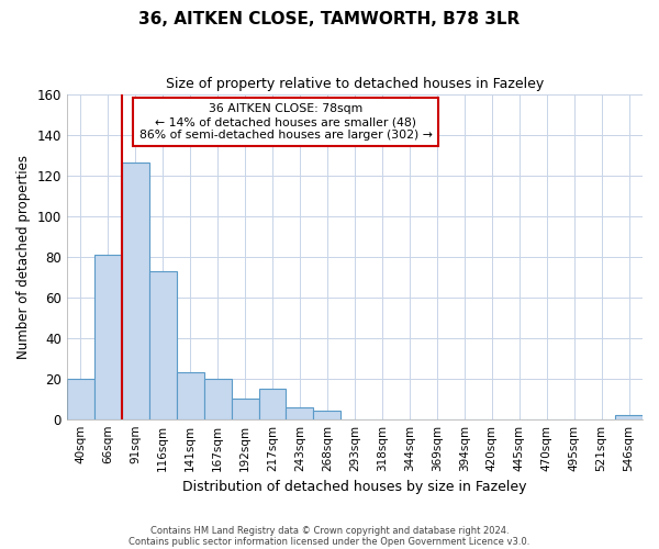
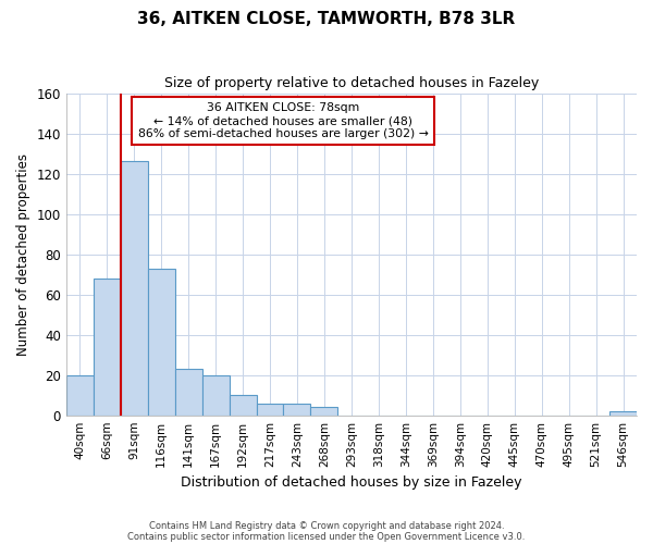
66sqm: 81 -> 68
217sqm: 15 -> 6
